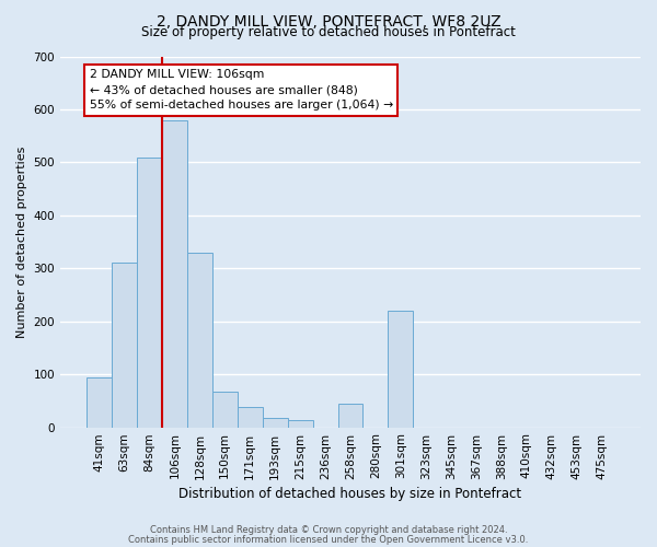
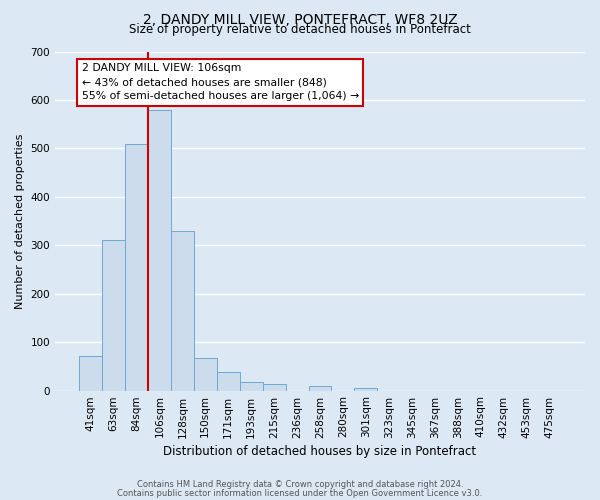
41sqm: 95 -> 72
258sqm: 45 -> 10
301sqm: 220 -> 6
